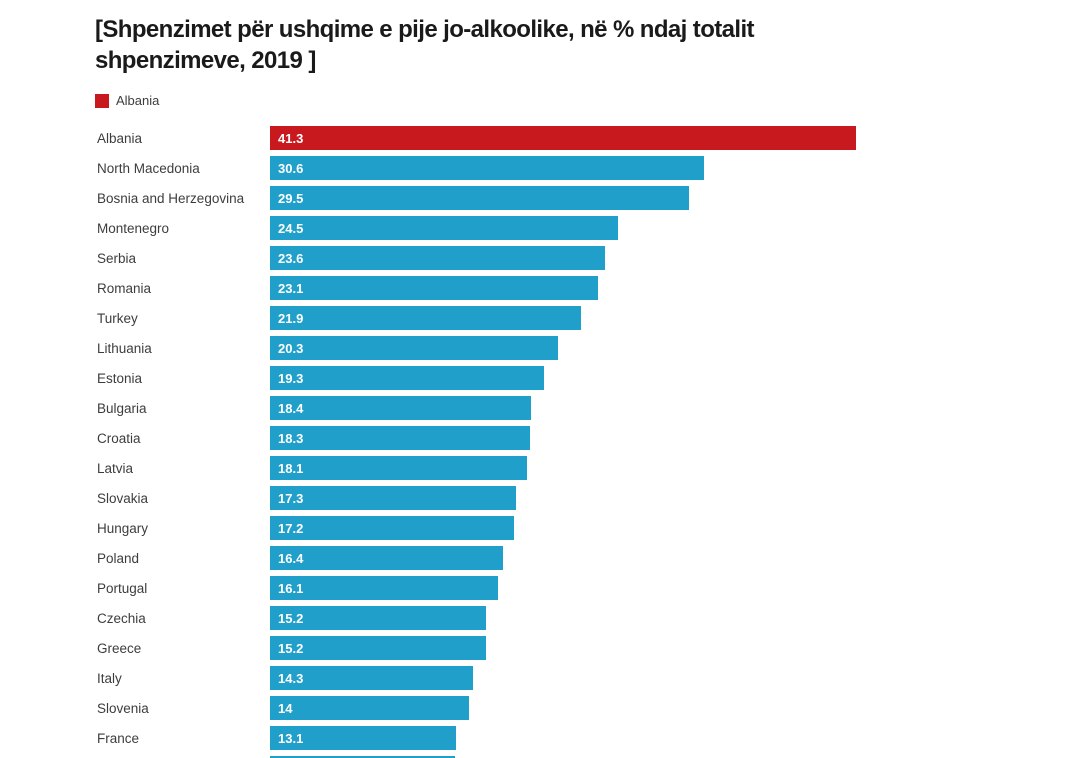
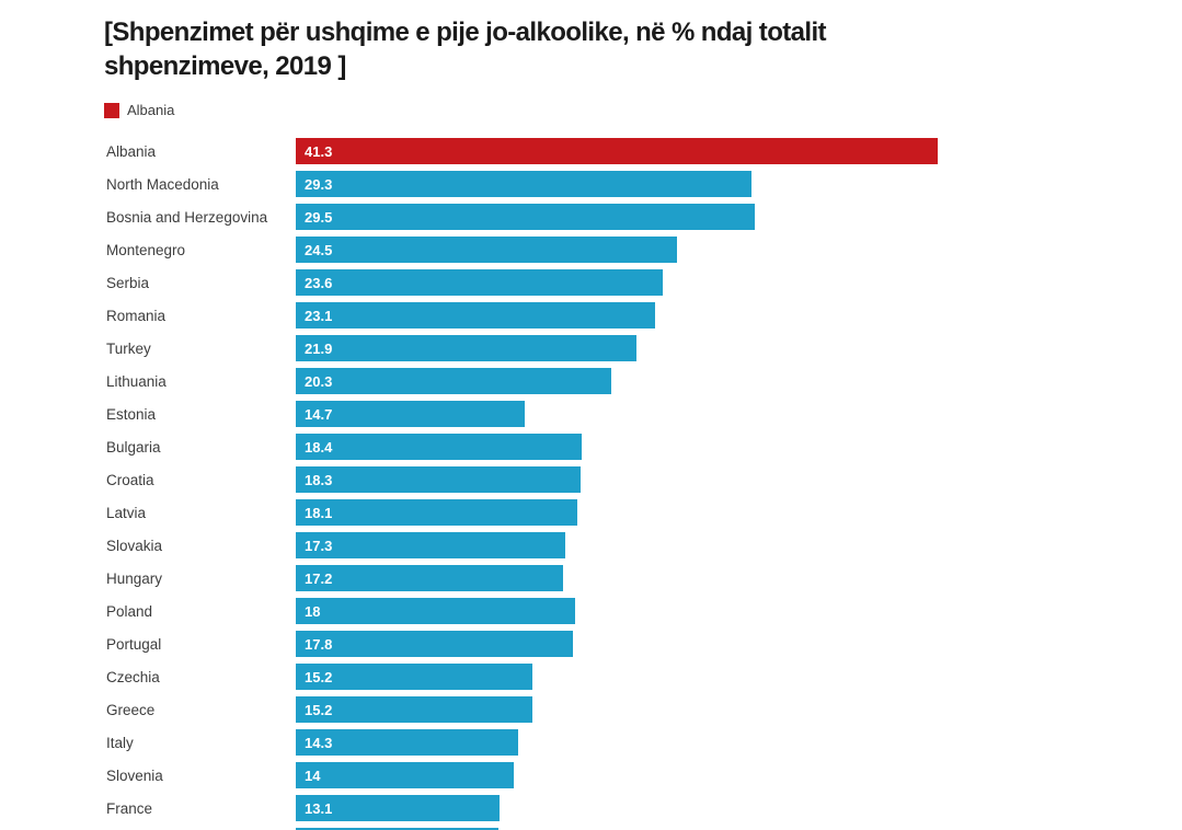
North Macedonia: 30.6 -> 29.3
Estonia: 19.3 -> 14.7
Poland: 16.4 -> 18
Portugal: 16.1 -> 17.8
